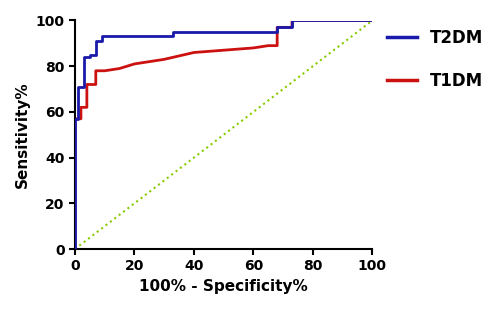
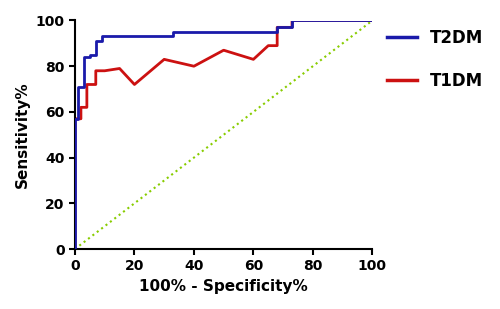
T1DM/20: 81 -> 72
T1DM/40: 86 -> 80
T1DM/60: 88 -> 83
